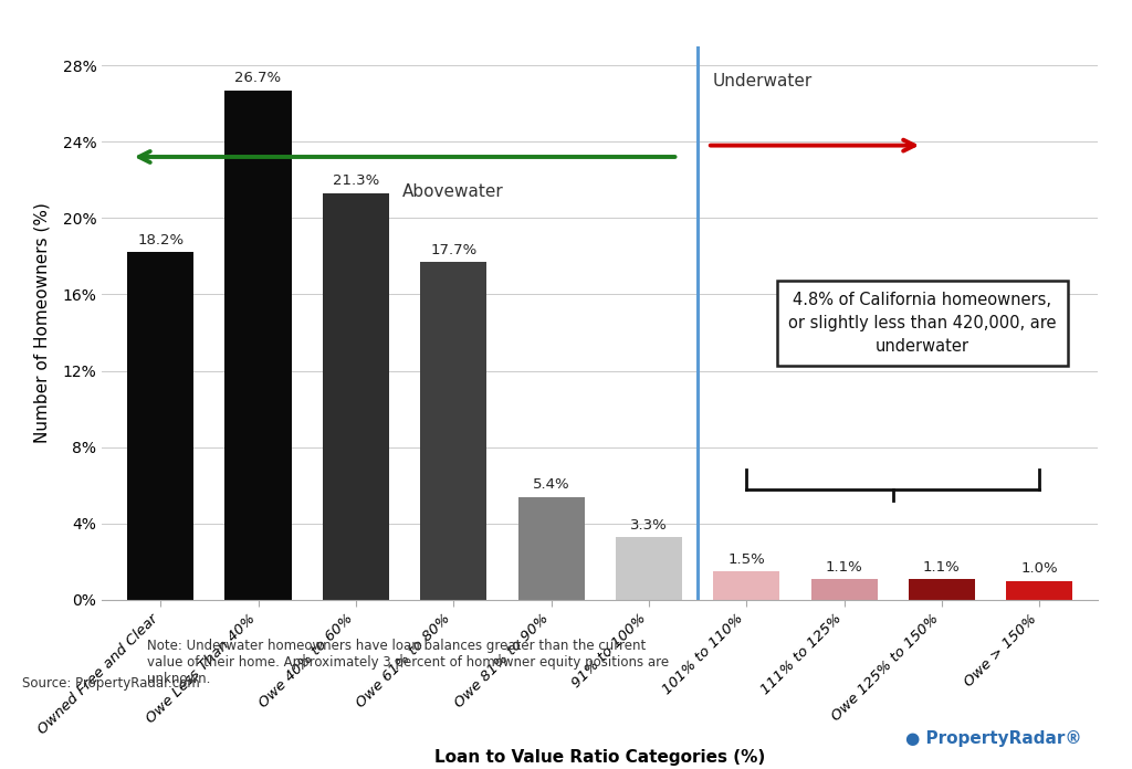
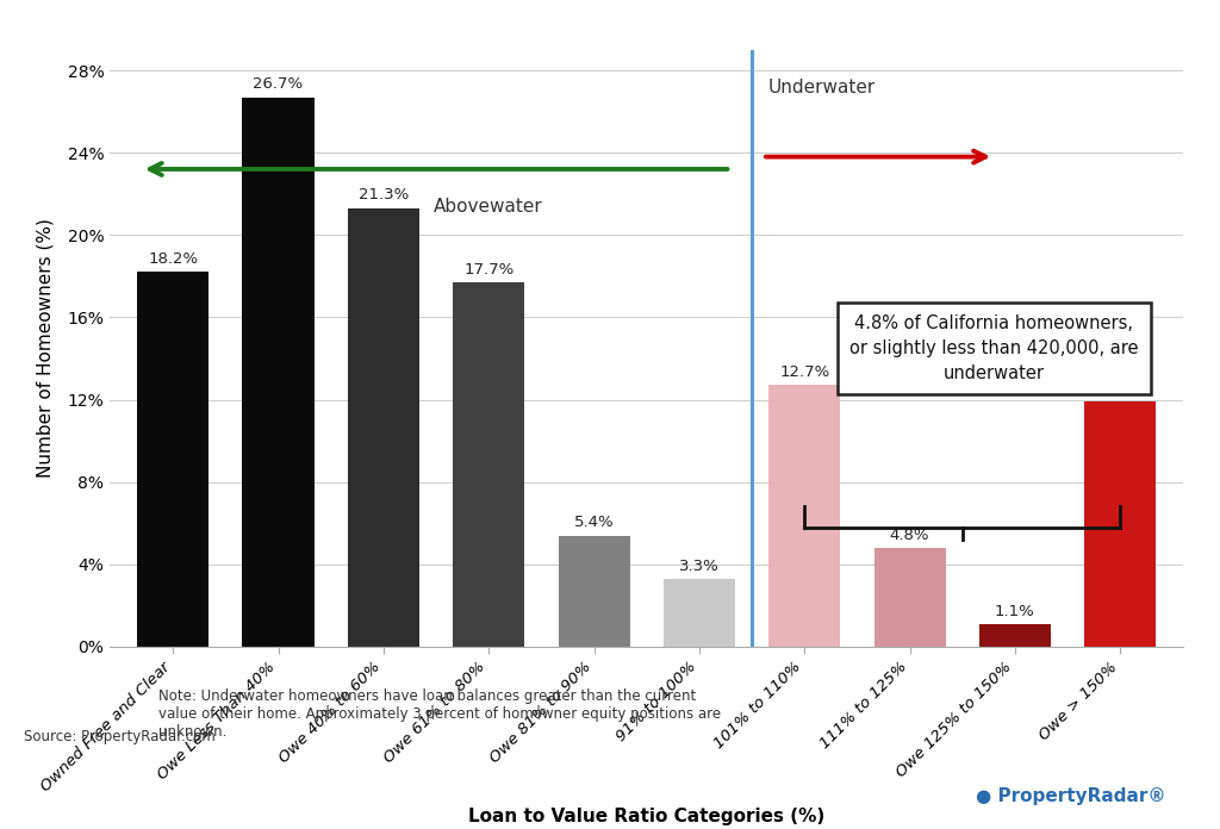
101% to 110%: 1.5% -> 12.7%
111% to 125%: 1.1% -> 4.8%
Owe > 150%: 1.0% -> 11.9%
